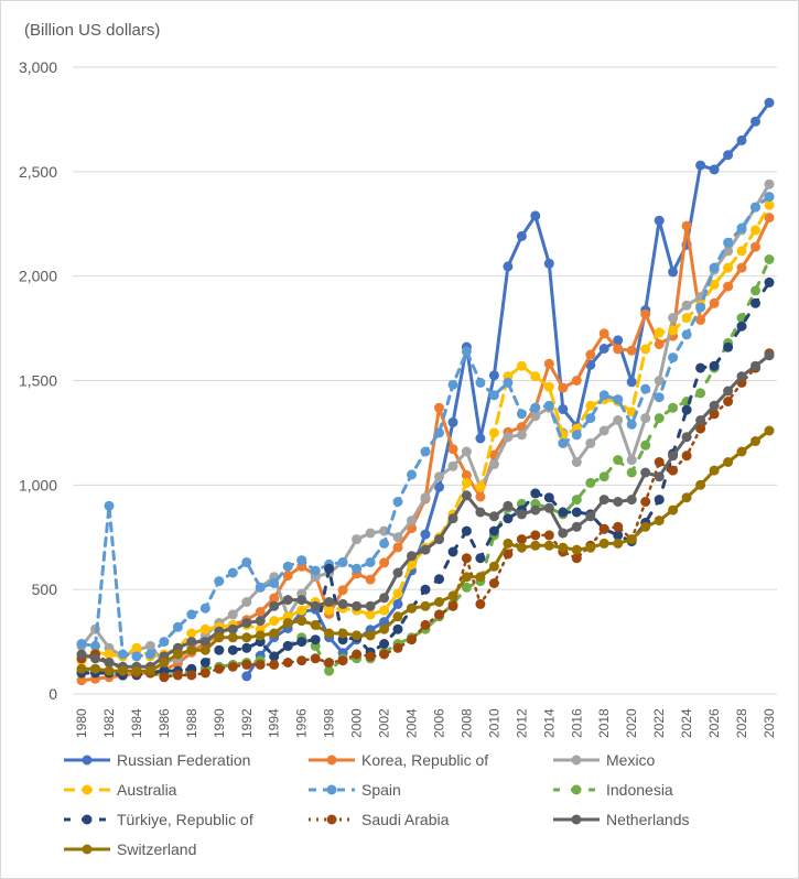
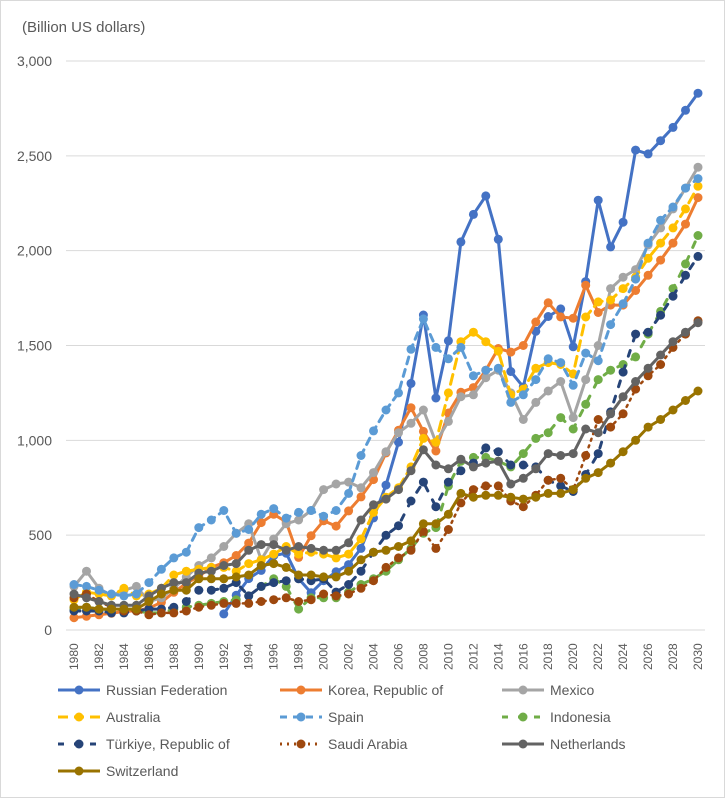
Spain/1982: 900 -> 210
Türkiye, Republic of/1998: 600 -> 270
Korea, Republic of/2006: 1370 -> 1050
Saudi Arabia/2008: 650 -> 520
Korea, Republic of/2014: 1580 -> 1480
Korea, Republic of/2024: 2240 -> 1710
